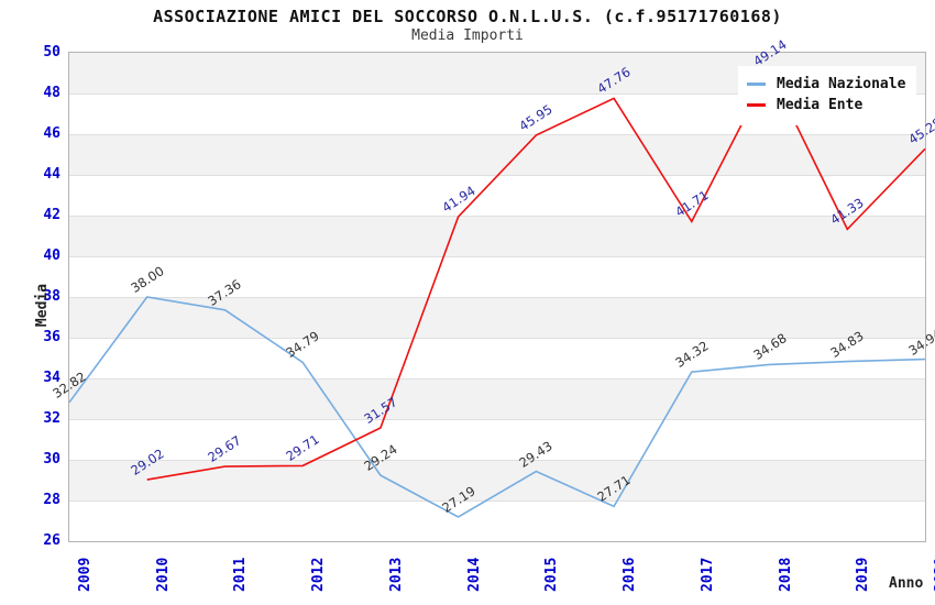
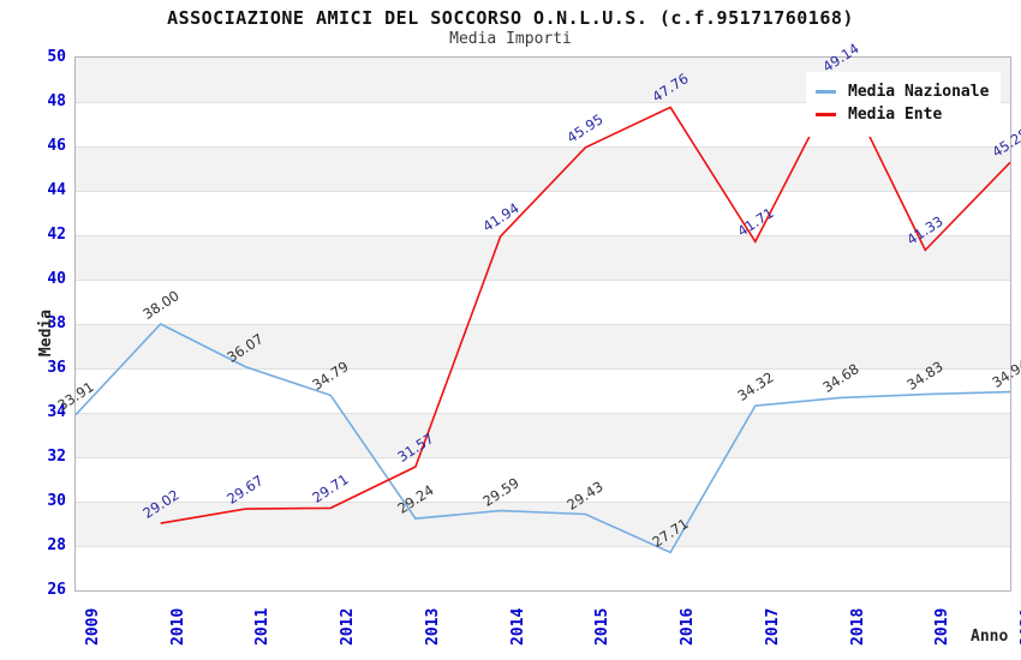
Media Nazionale/2009: 32.82 -> 33.91
Media Nazionale/2011: 37.36 -> 36.07
Media Nazionale/2014: 27.19 -> 29.59
